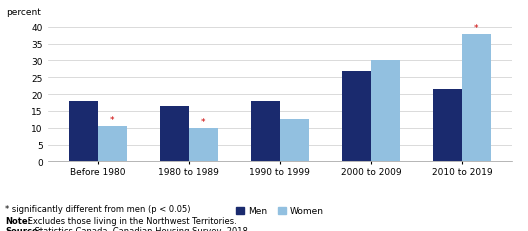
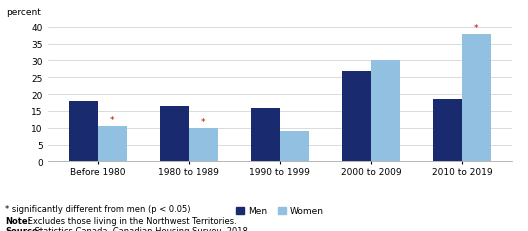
Men/1990 to 1999: 18.0 -> 16.0
Women/1990 to 1999: 12.5 -> 9.0
Men/2010 to 2019: 21.5 -> 18.5
